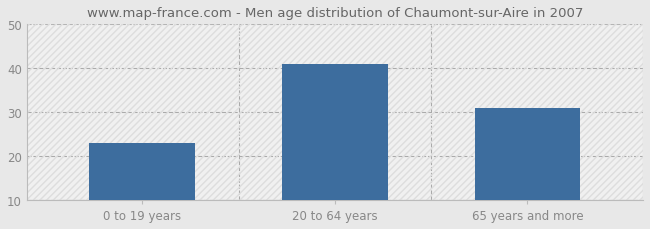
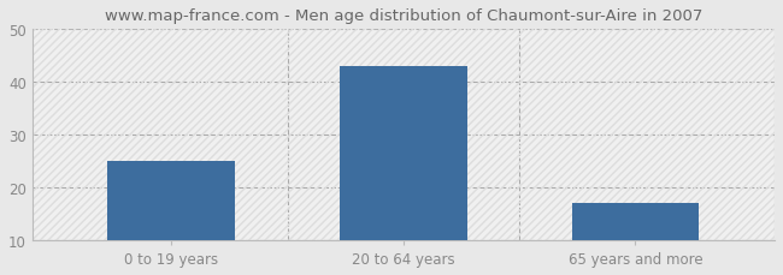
0 to 19 years: 23 -> 25
20 to 64 years: 41 -> 43
65 years and more: 31 -> 17
